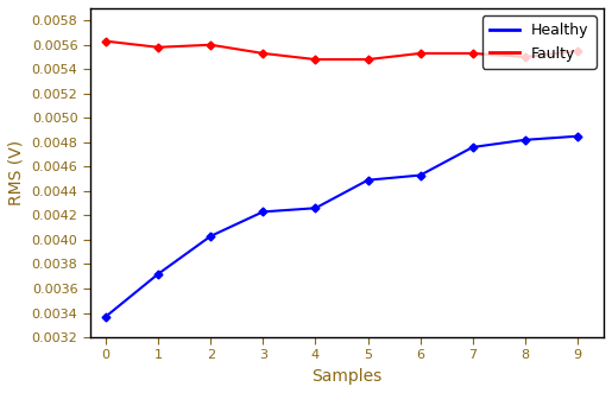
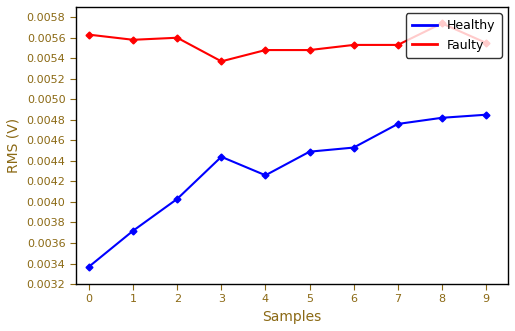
Healthy/3: 0.00423 -> 0.00444
Faulty/3: 0.00553 -> 0.00537
Faulty/8: 0.00550 -> 0.00574
